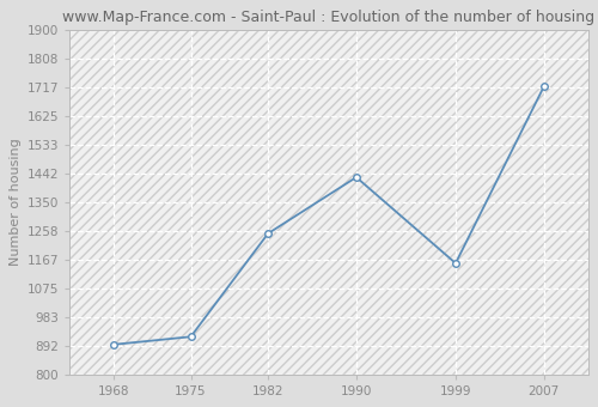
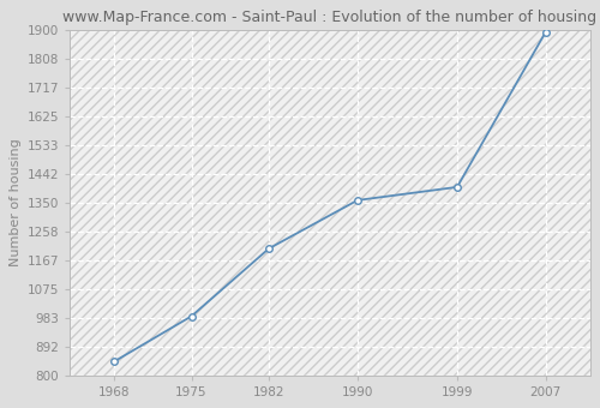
1968: 895 -> 843
1975: 920 -> 988
1982: 1250 -> 1204
1990: 1430 -> 1358
1999: 1155 -> 1400
2007: 1720 -> 1895
